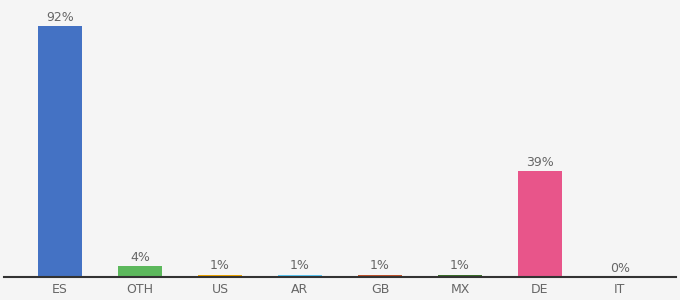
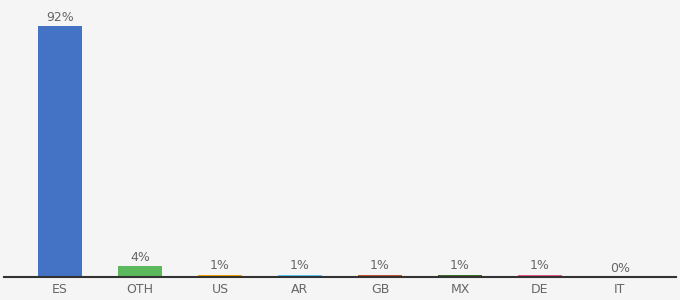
DE: 39% -> 1%
